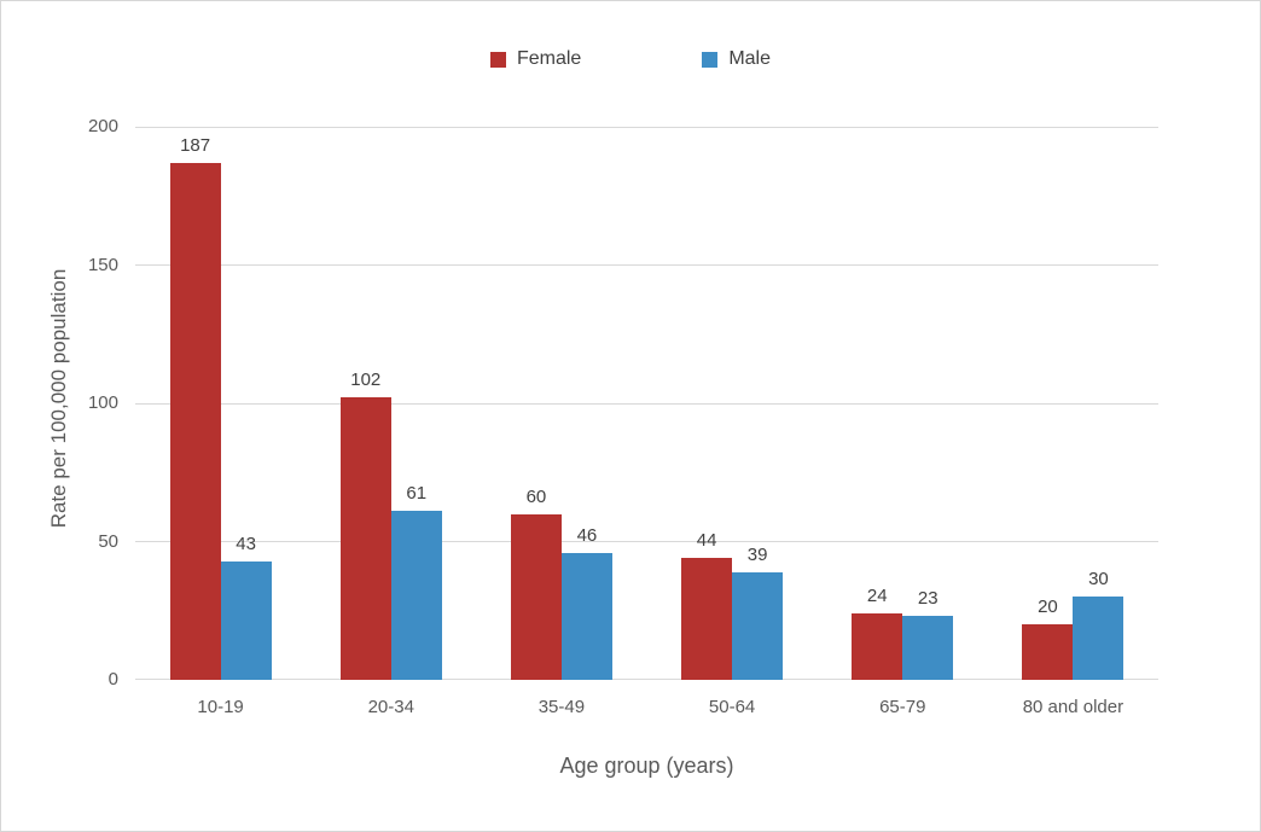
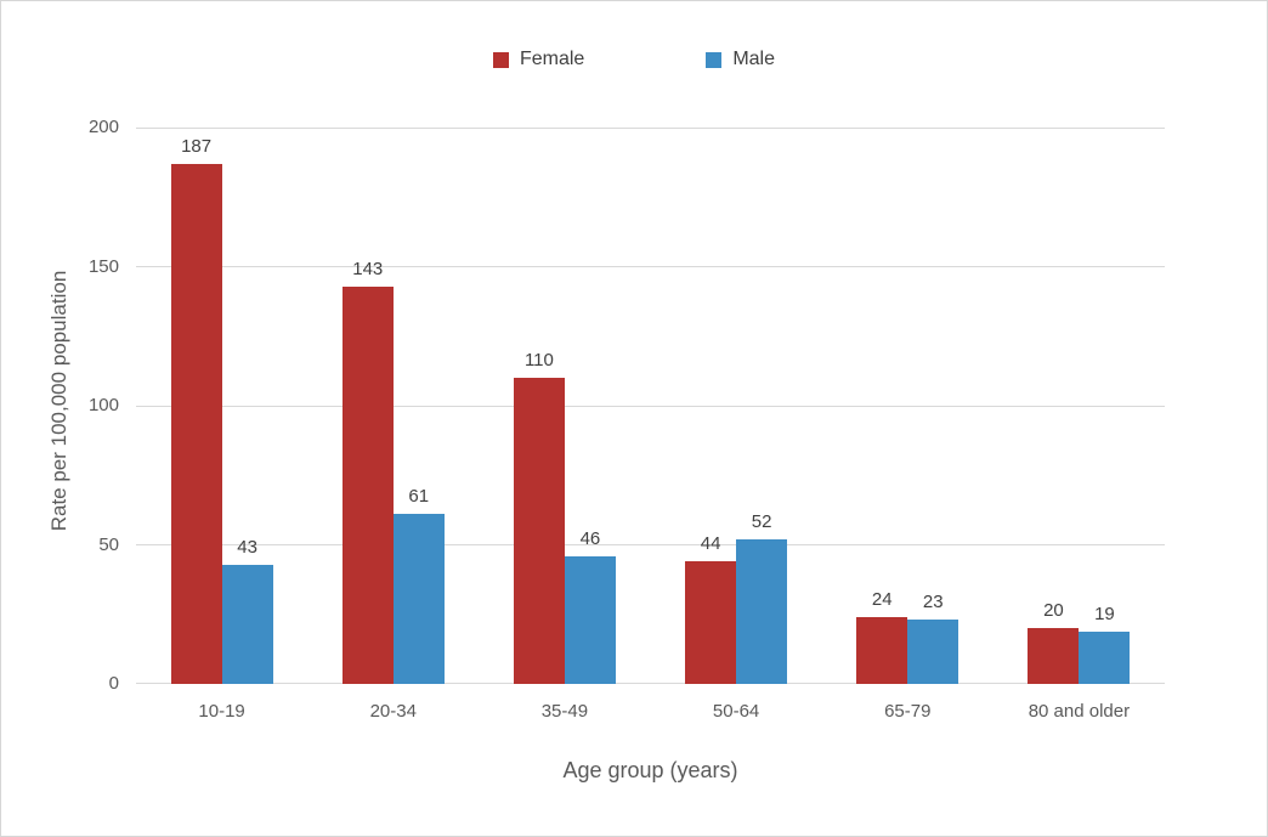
Female/20-34: 102 -> 143
Female/35-49: 60 -> 110
Male/50-64: 39 -> 52
Male/80 and older: 30 -> 19
